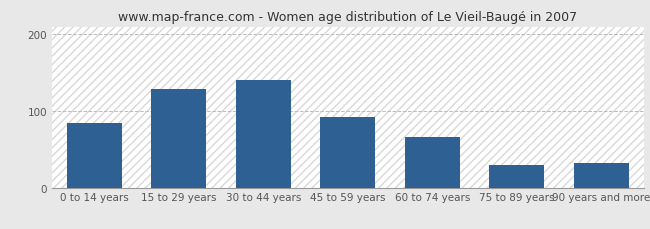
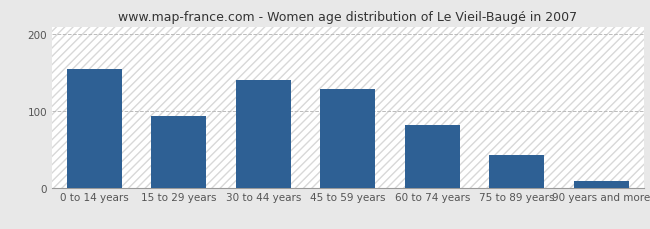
0 to 14 years: 84 -> 155
15 to 29 years: 128 -> 93
45 to 59 years: 92 -> 128
60 to 74 years: 66 -> 82
75 to 89 years: 30 -> 42
90 years and more: 32 -> 8
